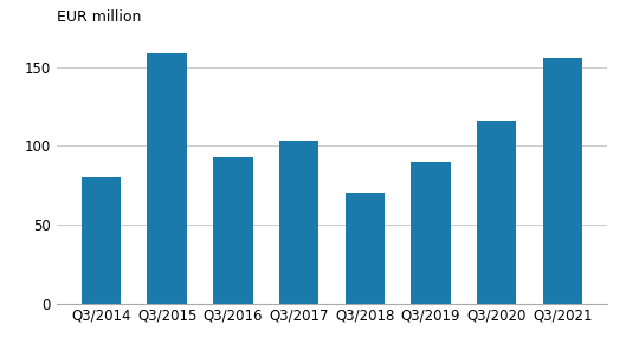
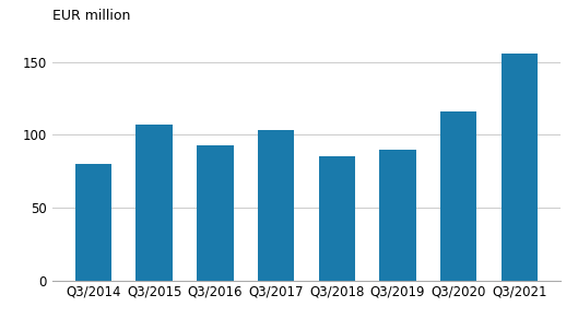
Q3/2015: 159 -> 107
Q3/2018: 70 -> 85
